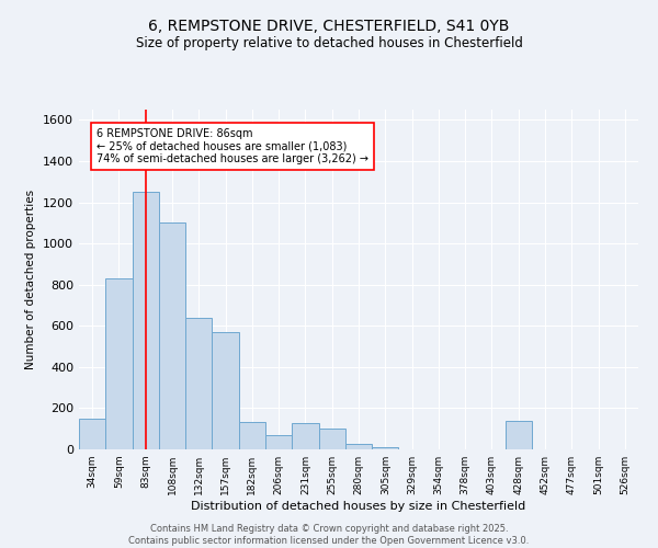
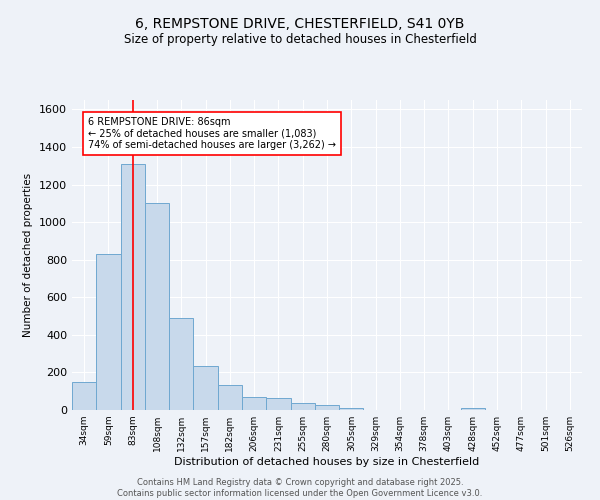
83sqm: 1250 -> 1310
132sqm: 640 -> 490
157sqm: 570 -> 240
231sqm: 130 -> 60
255sqm: 100 -> 40
428sqm: 140 -> 10
